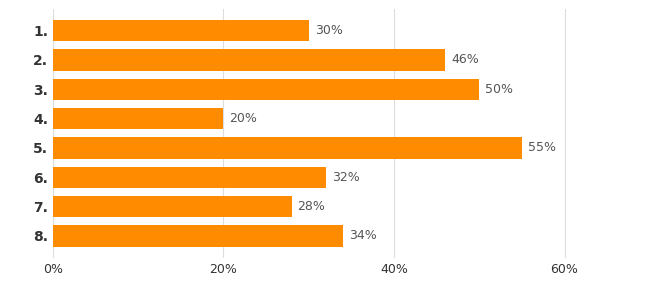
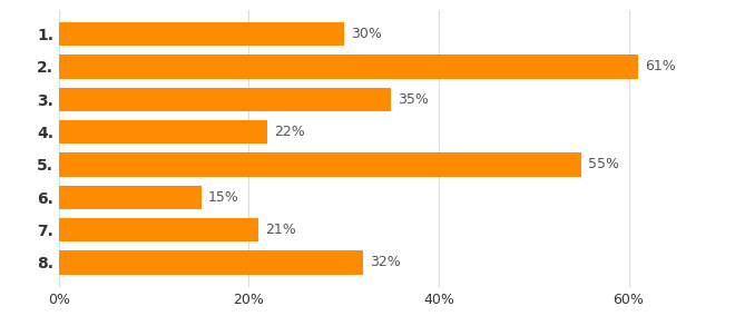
2.: 46% -> 61%
3.: 50% -> 35%
4.: 20% -> 22%
6.: 32% -> 15%
7.: 28% -> 21%
8.: 34% -> 32%
